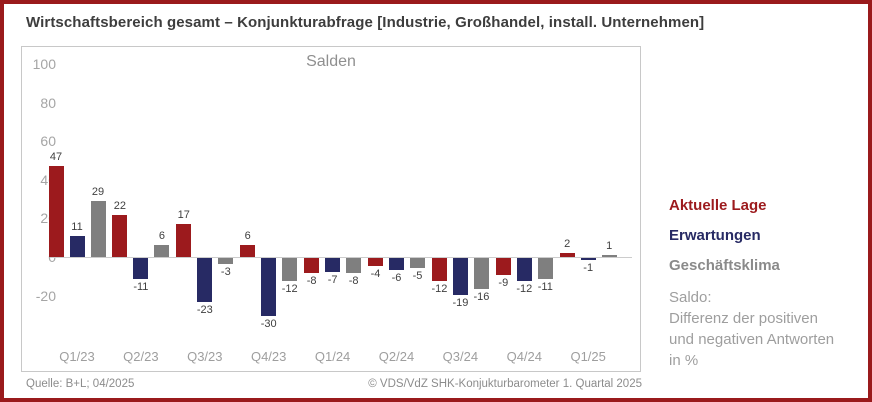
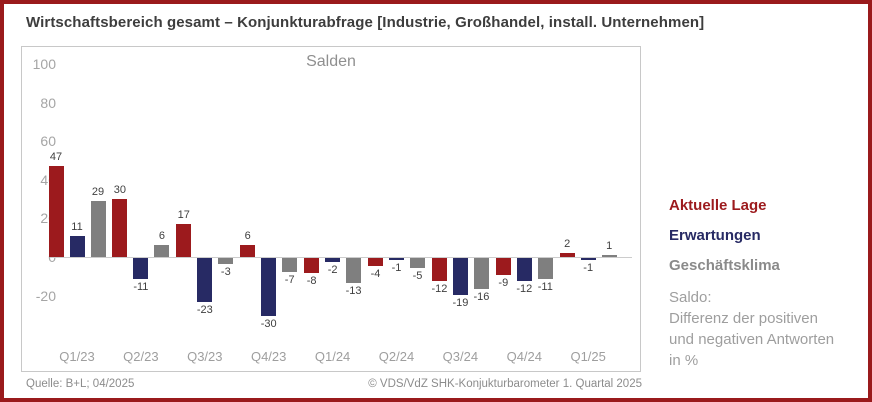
Aktuelle Lage/Q2/23: 22 -> 30
Geschäftsklima/Q4/23: -12 -> -7
Erwartungen/Q1/24: -7 -> -2
Geschäftsklima/Q1/24: -8 -> -13
Erwartungen/Q2/24: -6 -> -1
